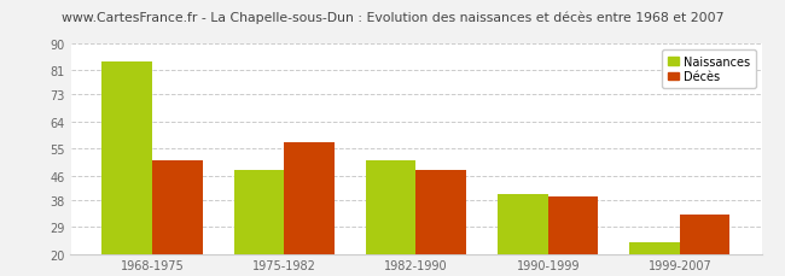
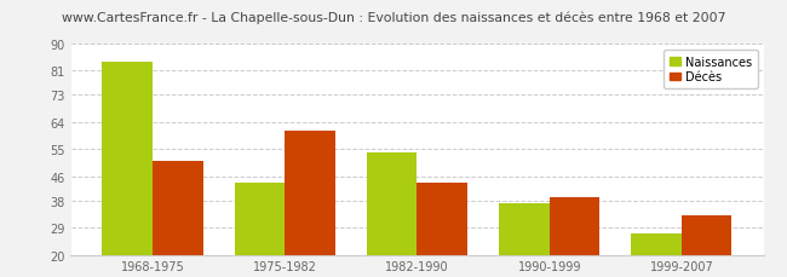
Naissances/1975-1982: 48 -> 44
Décès/1975-1982: 57 -> 61
Naissances/1982-1990: 51 -> 54
Décès/1982-1990: 48 -> 44
Naissances/1990-1999: 40 -> 37
Naissances/1999-2007: 24 -> 27
